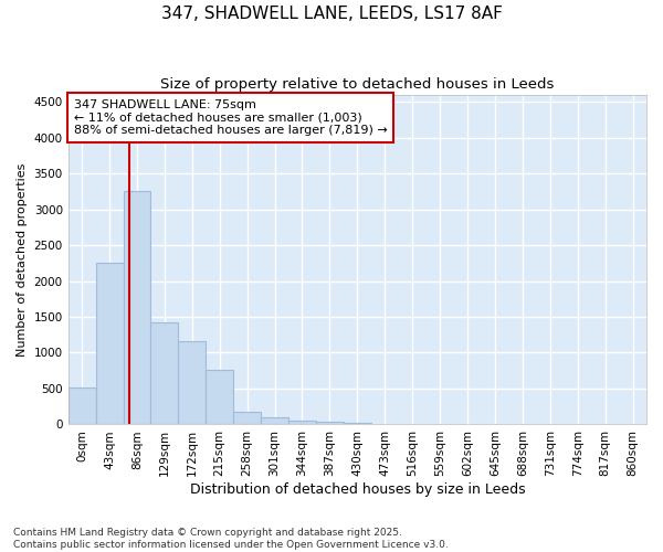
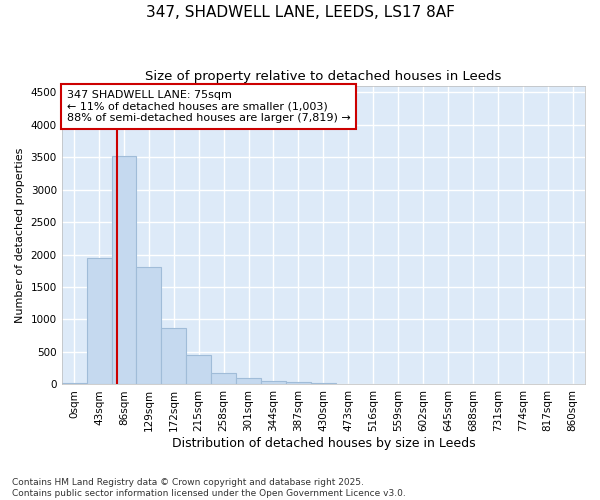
0sqm: 520 -> 30
43sqm: 2260 -> 1950
86sqm: 3260 -> 3520
129sqm: 1420 -> 1800
172sqm: 1160 -> 870
215sqm: 760 -> 460
